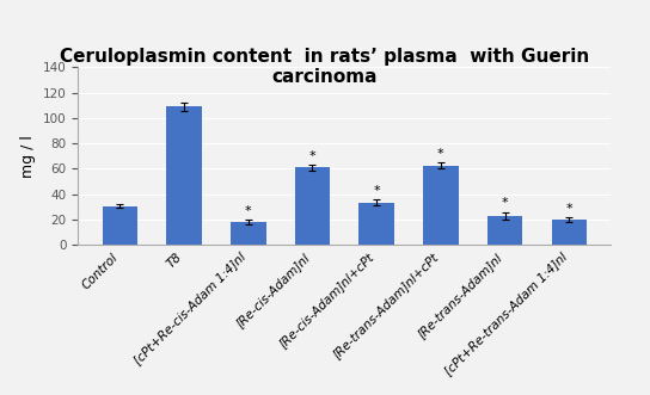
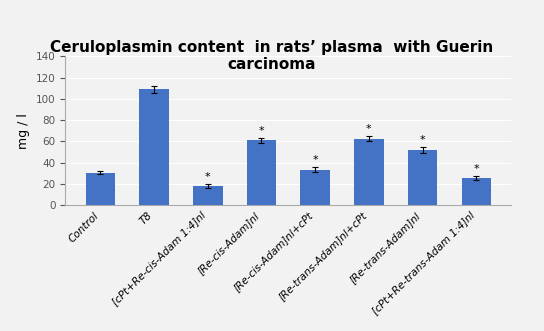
[Re-trans-Adam]nl: 23 -> 52
[cPt+Re-trans-Adam 1:4]nl: 20 -> 26
